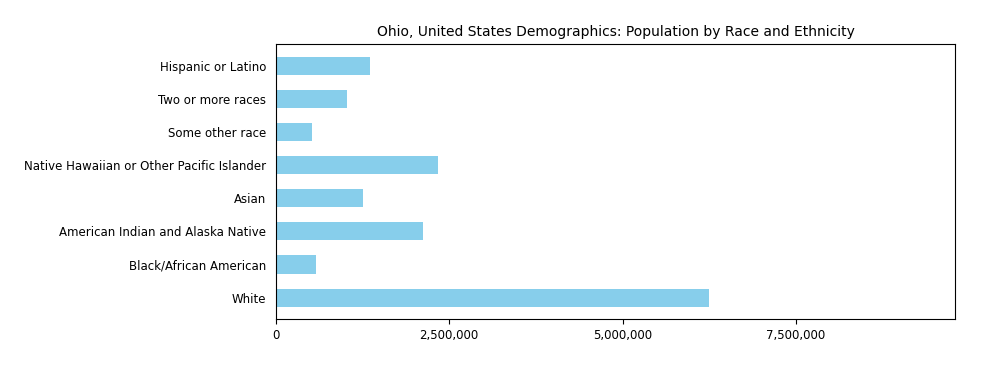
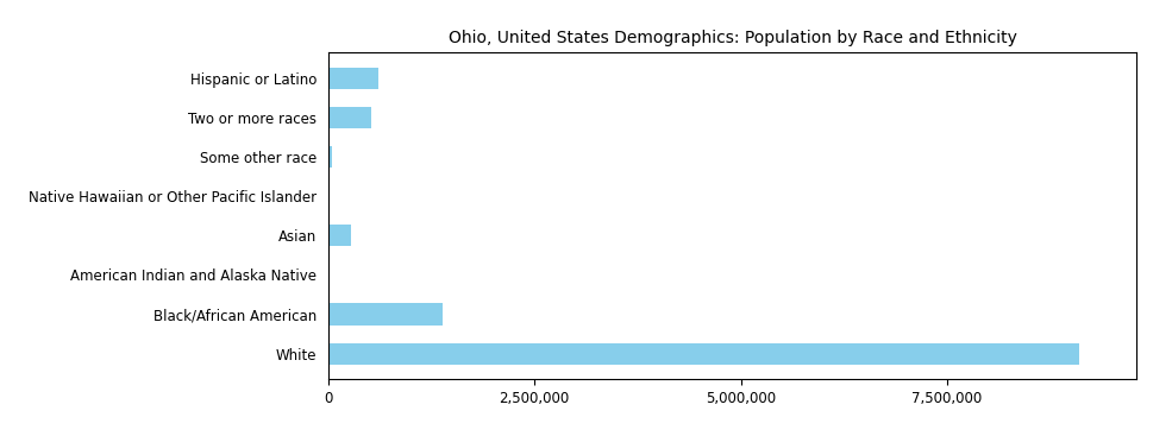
Hispanic or Latino: 1,360,000 -> 610,000
Two or more races: 1,020,000 -> 520,000
Some other race: 520,000 -> 40,000
Native Hawaiian or Other Pacific Islander: 2,340,000 -> 10,000
Asian: 1,260,000 -> 270,000
American Indian and Alaska Native: 2,120,000 -> 20,000
Black/African American: 580,000 -> 1,380,000
White: 6,240,000 -> 9,100,000
